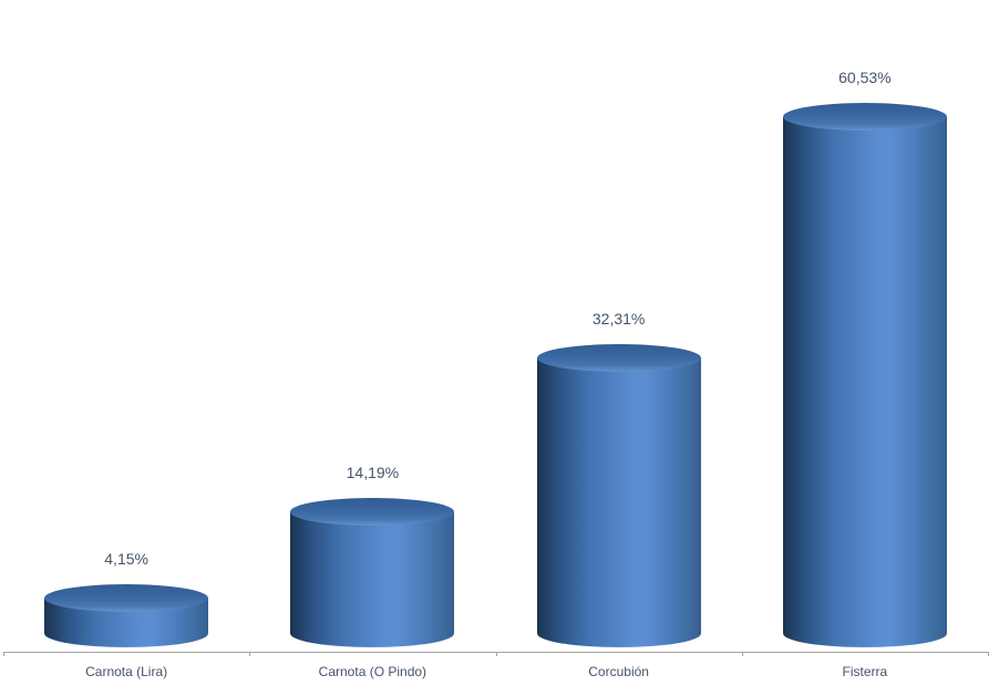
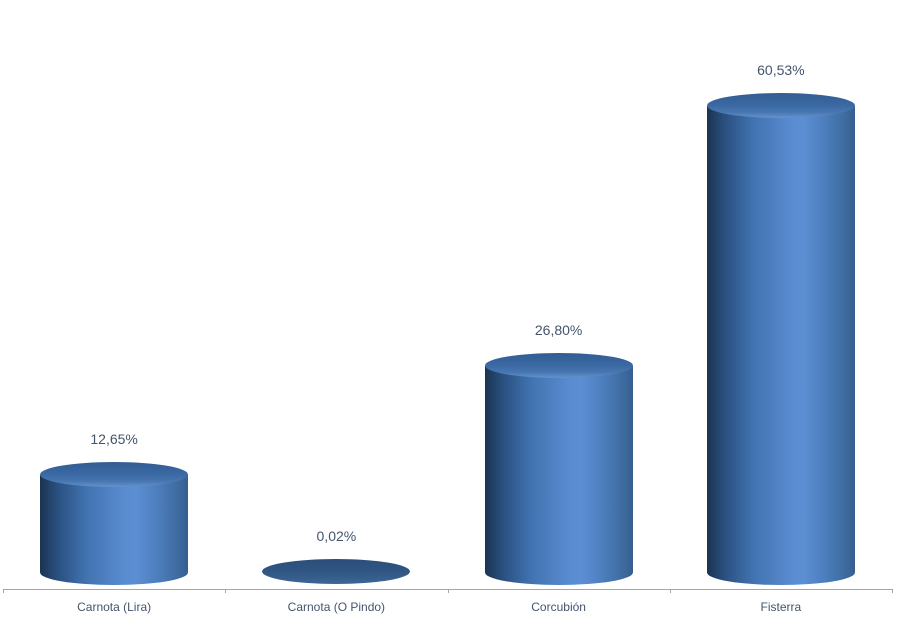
Carnota (Lira): 4,15% -> 12,65%
Carnota (O Pindo): 14,19% -> 0,02%
Corcubión: 32,31% -> 26,80%
